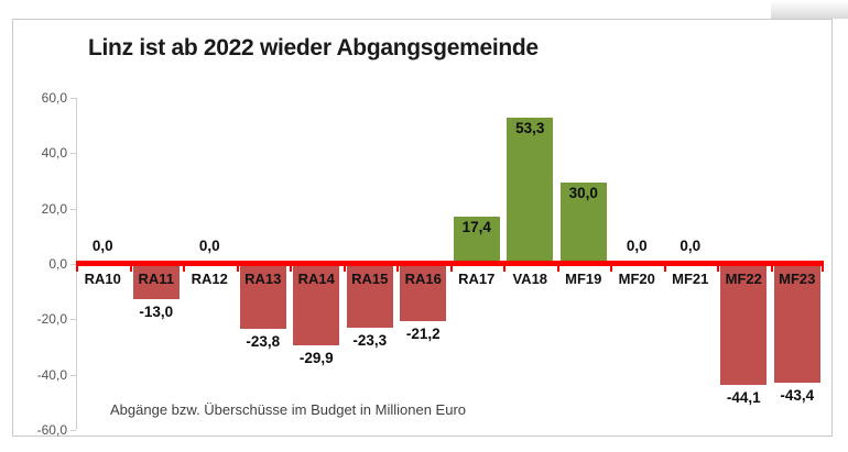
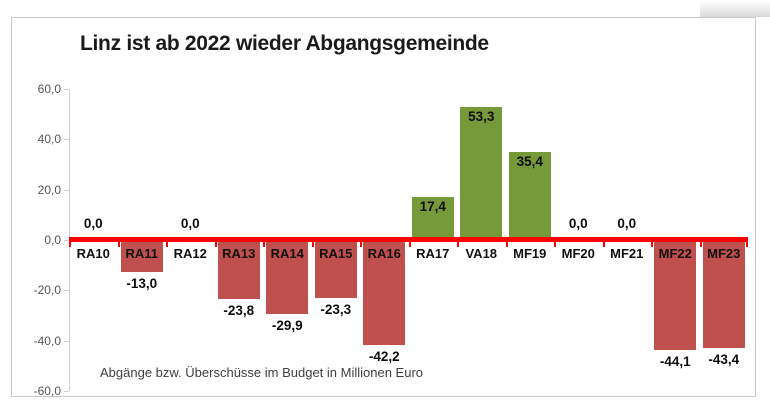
RA16: -21,2 -> -42,2
MF19: 30,0 -> 35,4
